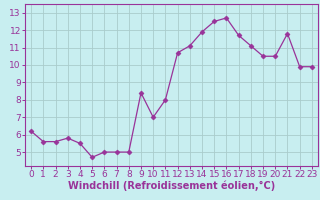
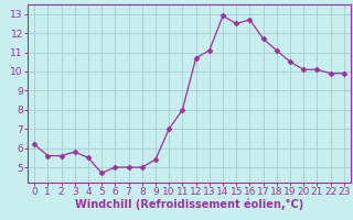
9: 8.4 -> 5.4
14: 11.9 -> 12.9
20: 10.5 -> 10.1
21: 11.8 -> 10.1
